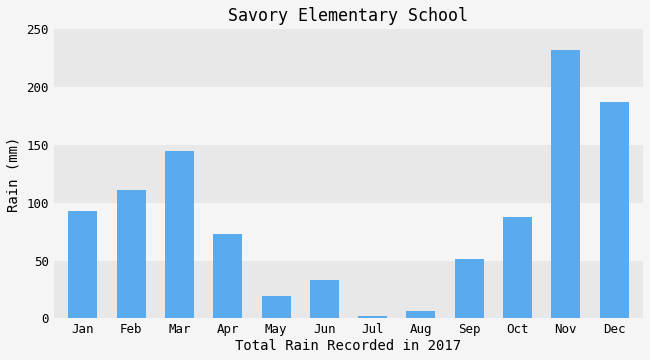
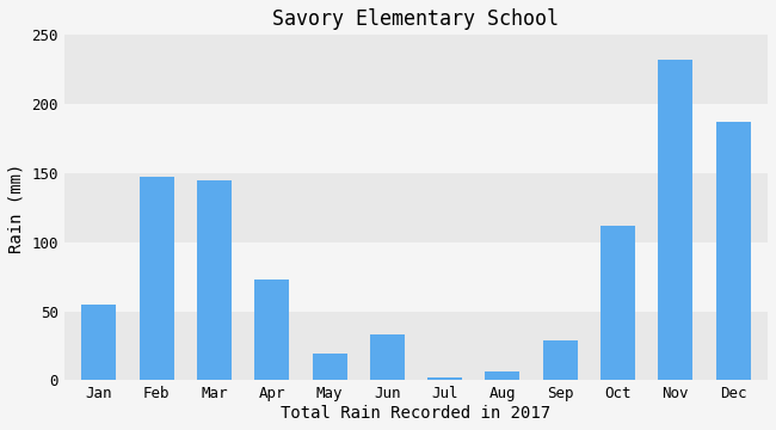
Jan: 93 -> 55
Feb: 111 -> 147
Sep: 51 -> 29
Oct: 88 -> 112
